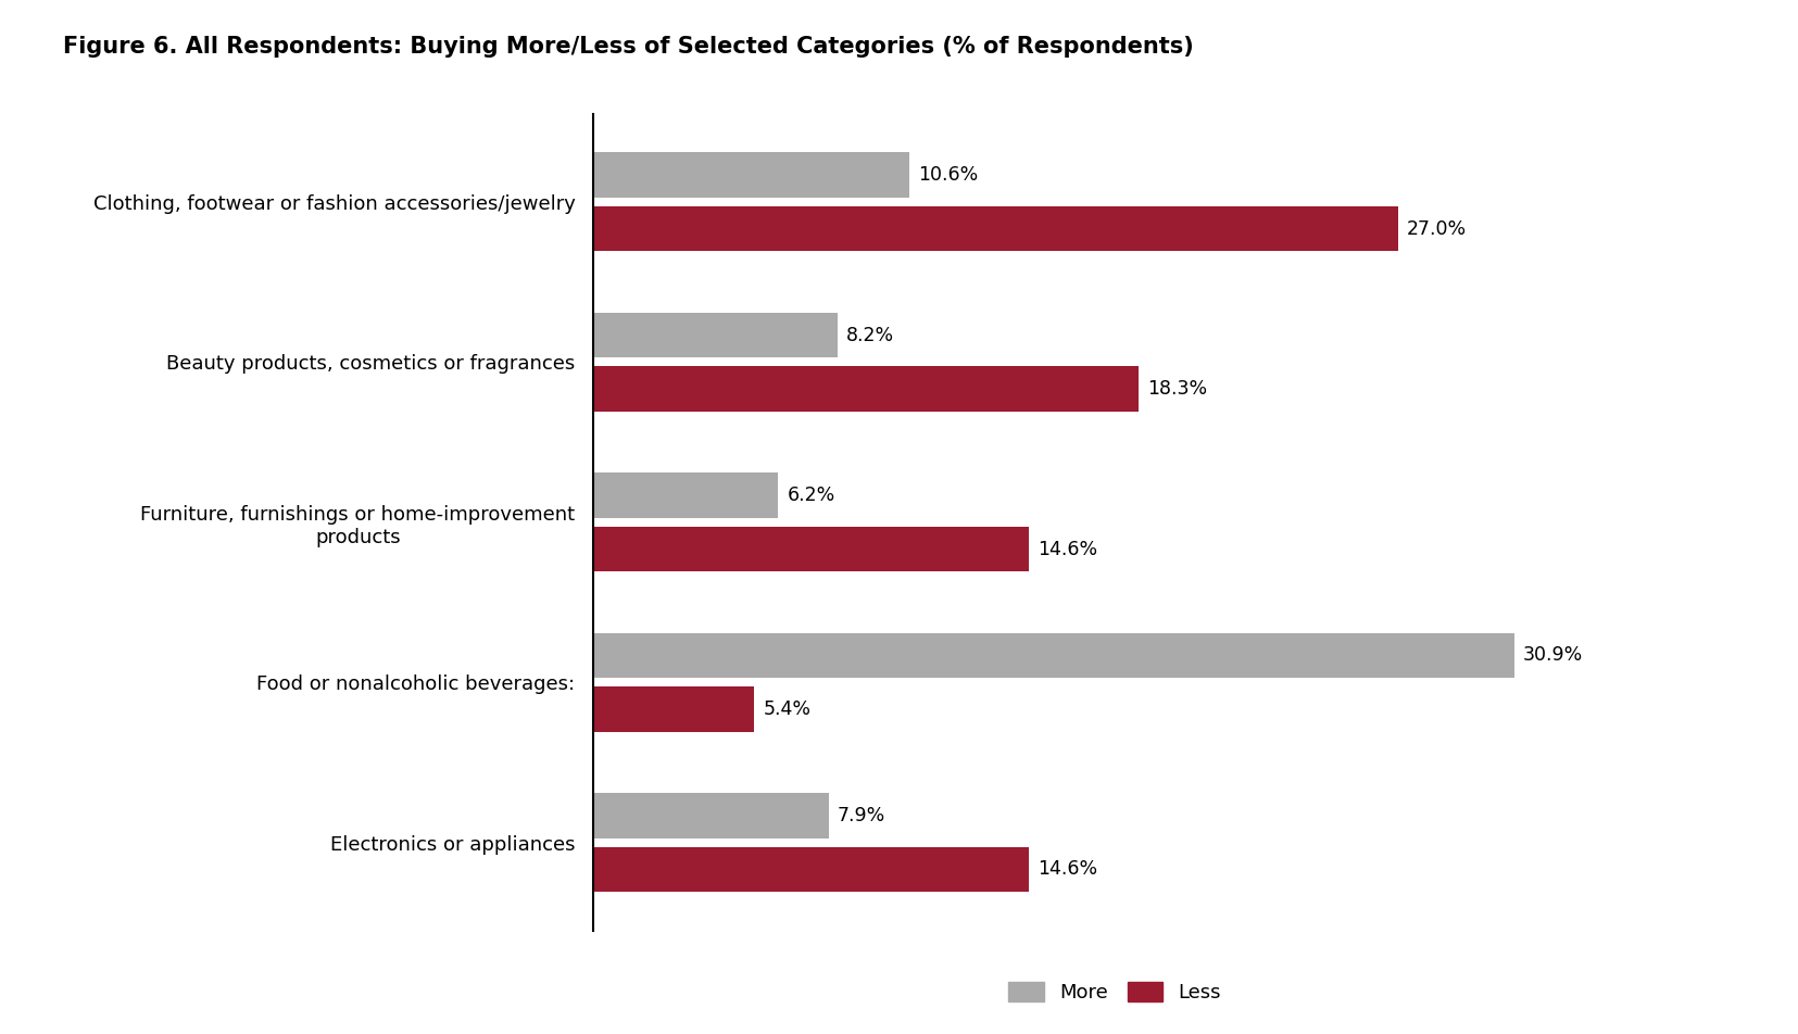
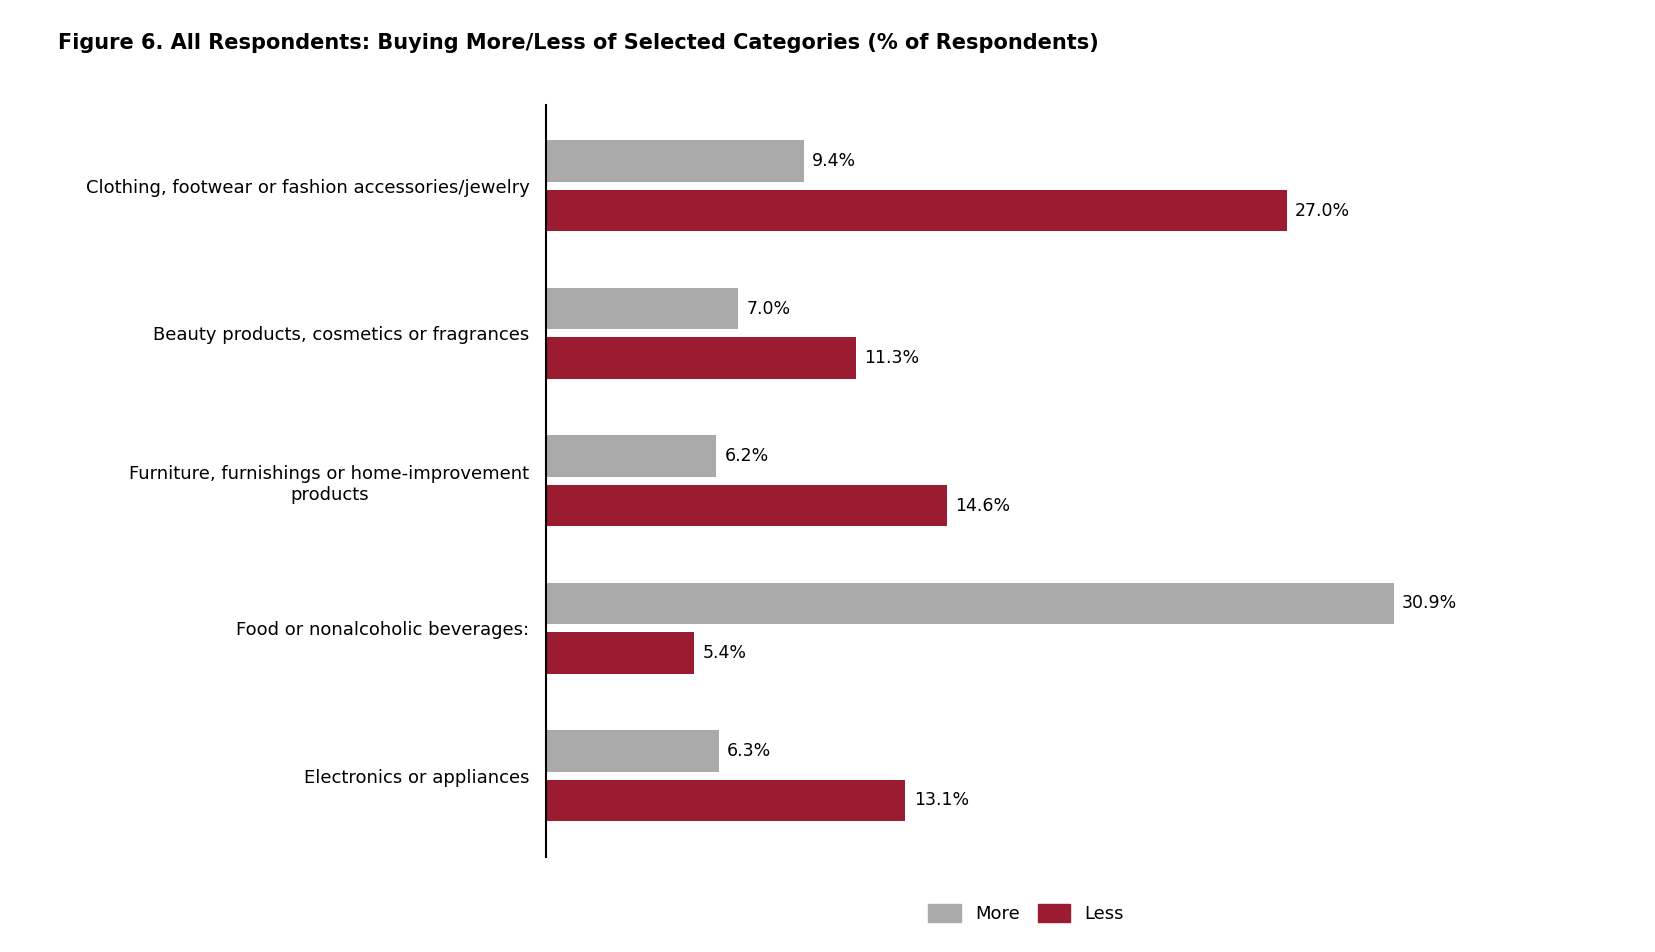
More/Clothing, footwear or fashion accessories/jewelry: 10.6% -> 9.4%
More/Beauty products, cosmetics or fragrances: 8.2% -> 7.0%
Less/Beauty products, cosmetics or fragrances: 18.3% -> 11.3%
More/Electronics or appliances: 7.9% -> 6.3%
Less/Electronics or appliances: 14.6% -> 13.1%
